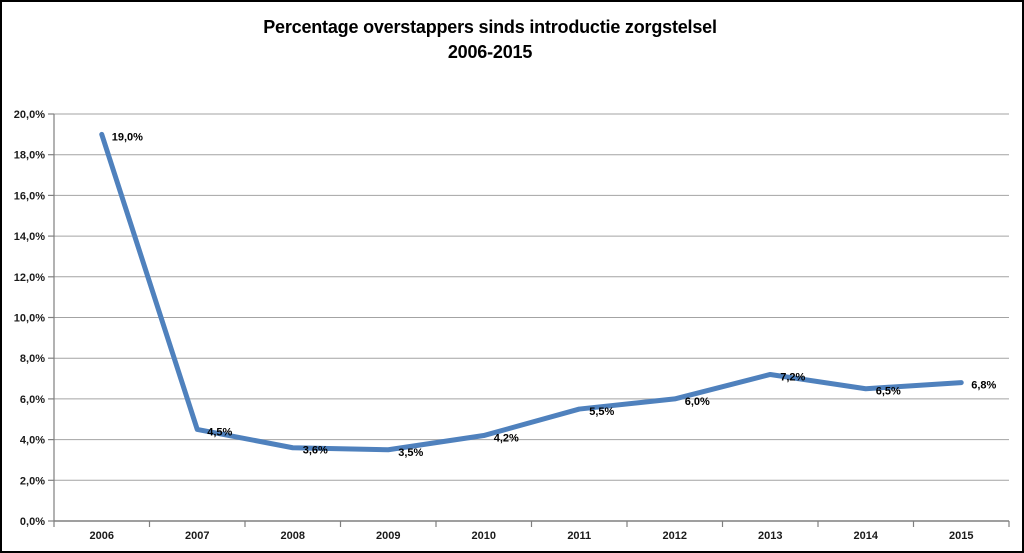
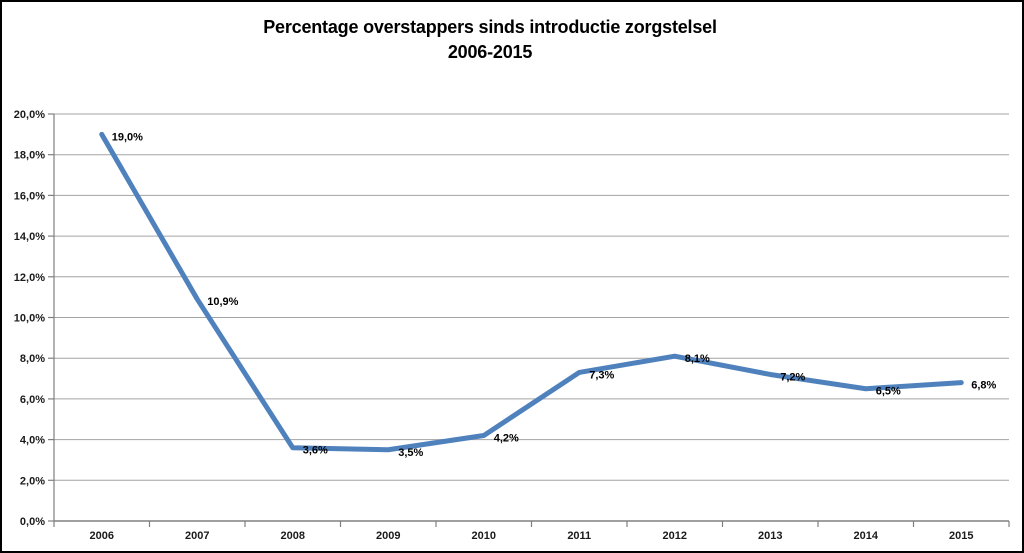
2007: 4,5% -> 10,9%
2011: 5,5% -> 7,3%
2012: 6,0% -> 8,1%
